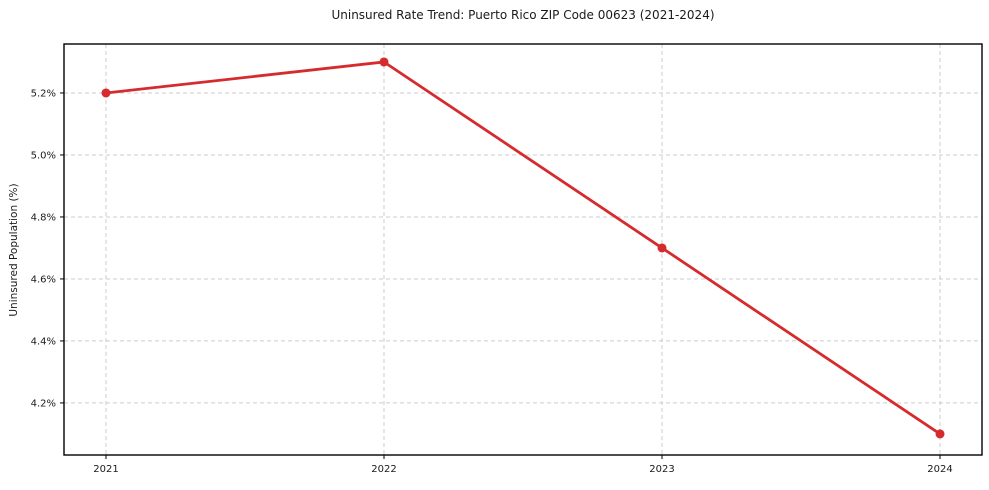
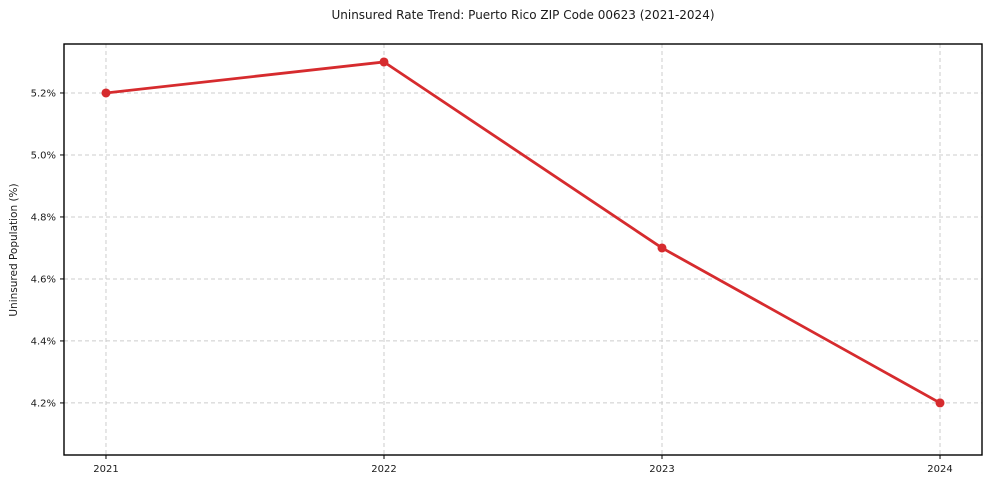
2024: 4.1% -> 4.2%
